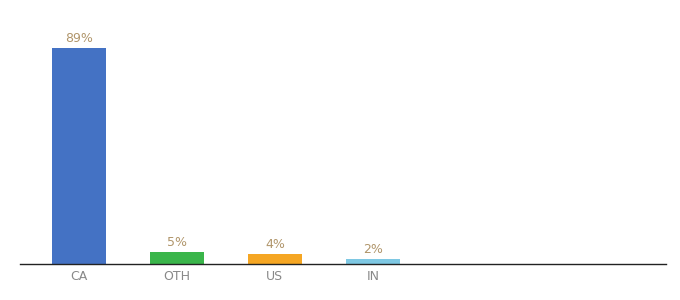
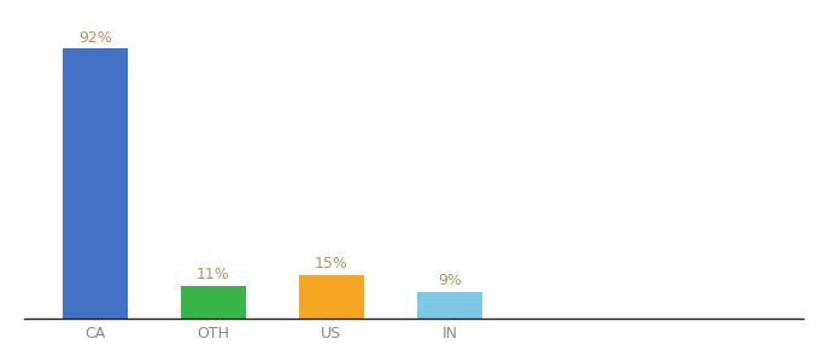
CA: 89% -> 92%
OTH: 5% -> 11%
US: 4% -> 15%
IN: 2% -> 9%
